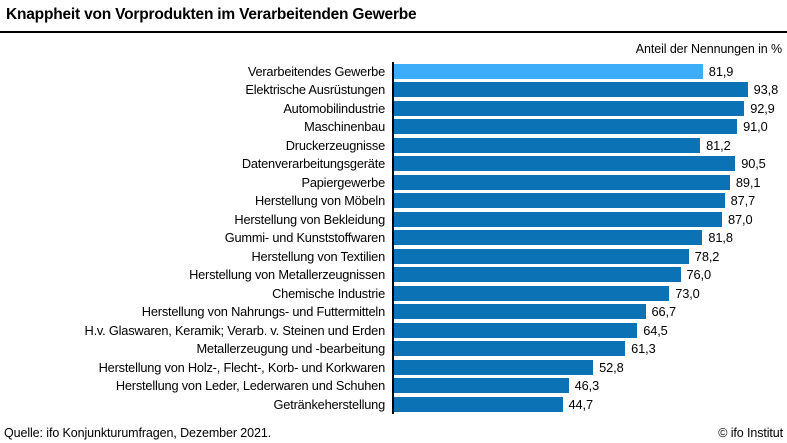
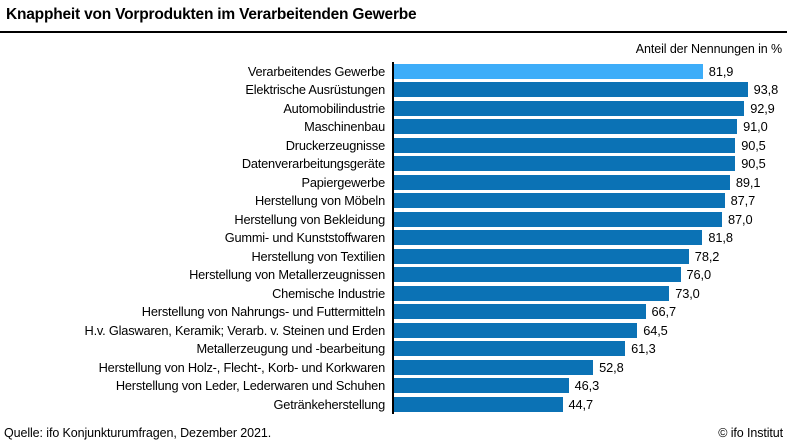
Druckerzeugnisse: 81,2 -> 90,5
